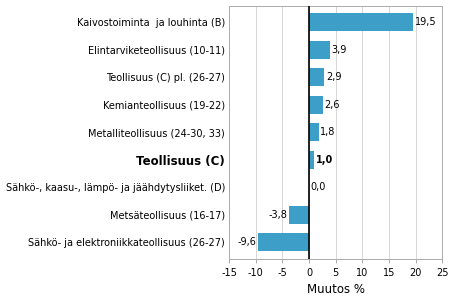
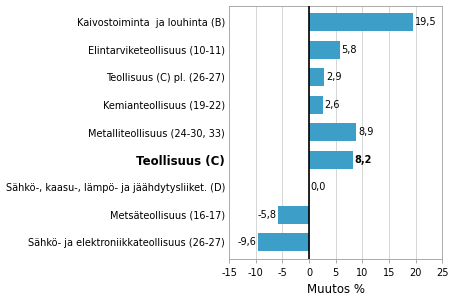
Elintarviketeollisuus (10-11): 3,9 -> 5,8
Metalliteollisuus (24-30, 33): 1,8 -> 8,9
Teollisuus (C): 1,0 -> 8,2
Metsäteollisuus (16-17): -3,8 -> -5,8
